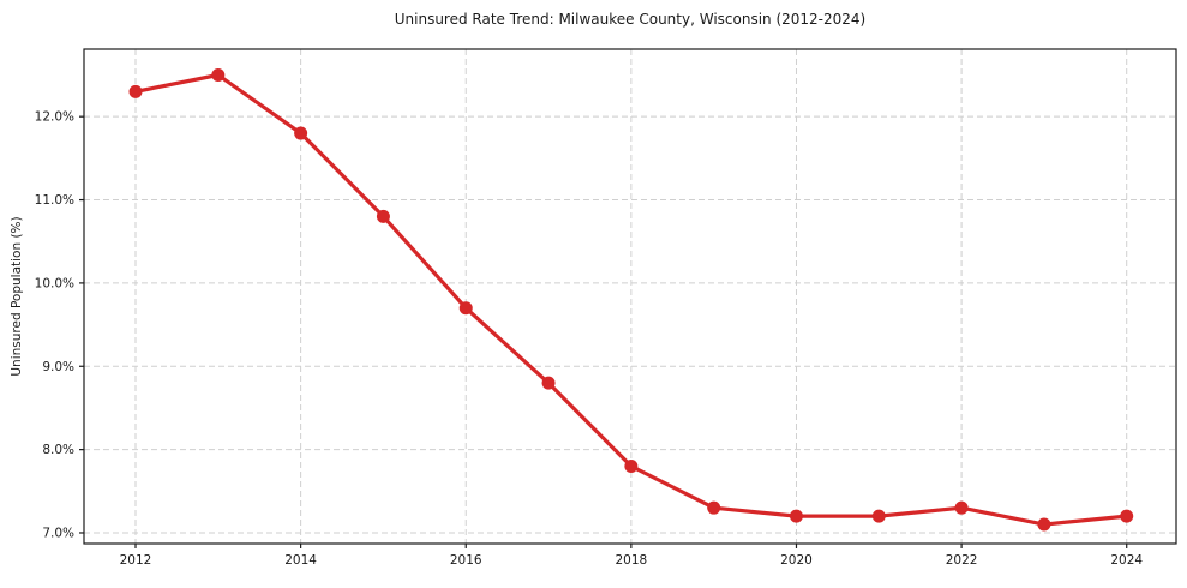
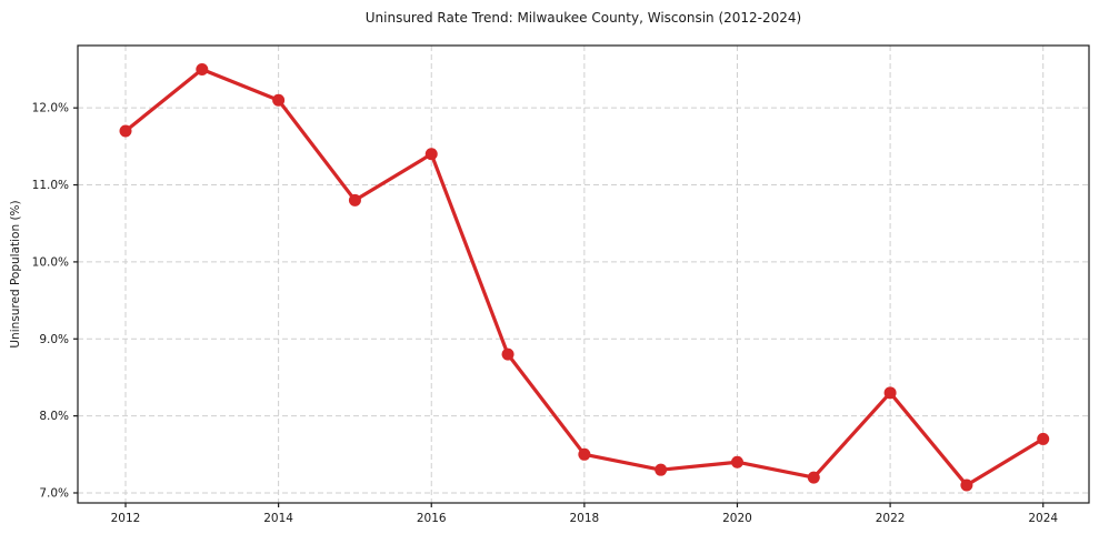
2012: 12.3% -> 11.7%
2014: 11.8% -> 12.1%
2016: 9.7% -> 11.4%
2018: 7.8% -> 7.5%
2020: 7.2% -> 7.4%
2022: 7.3% -> 8.3%
2024: 7.2% -> 7.7%
